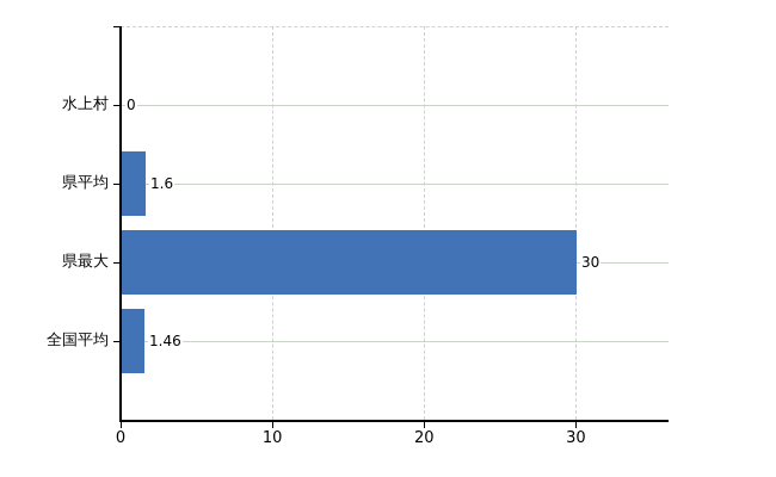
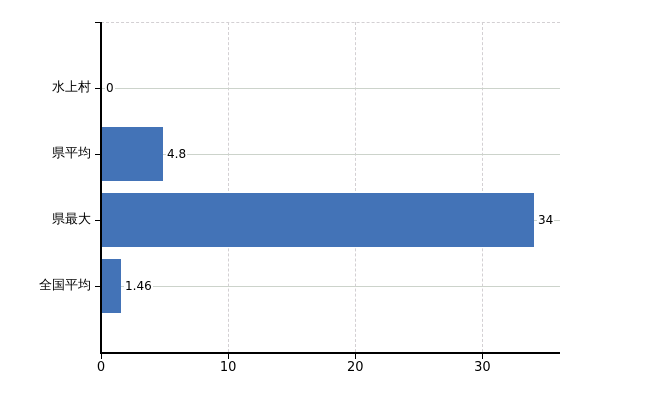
県平均: 1.6 -> 4.8
県最大: 30 -> 34
